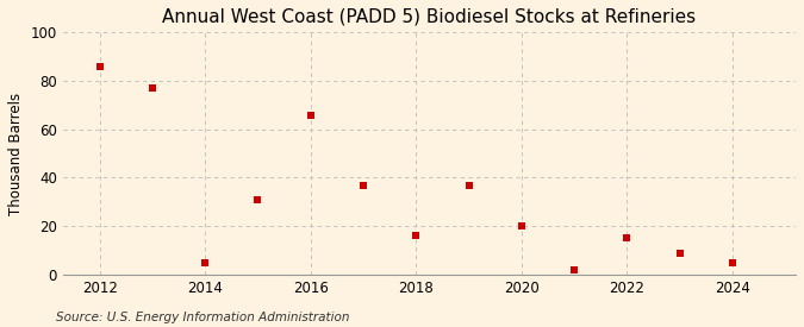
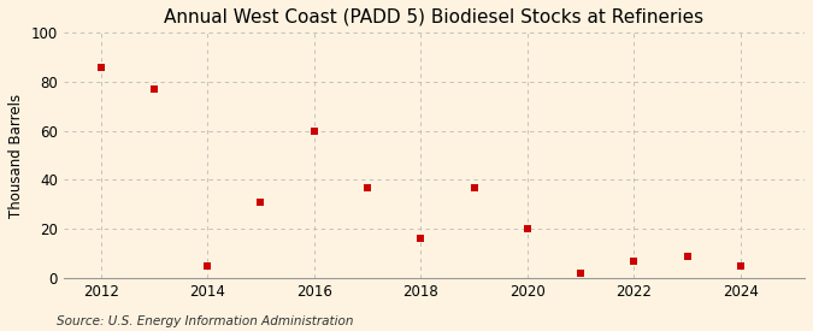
2016: 66 -> 60
2022: 15 -> 7
